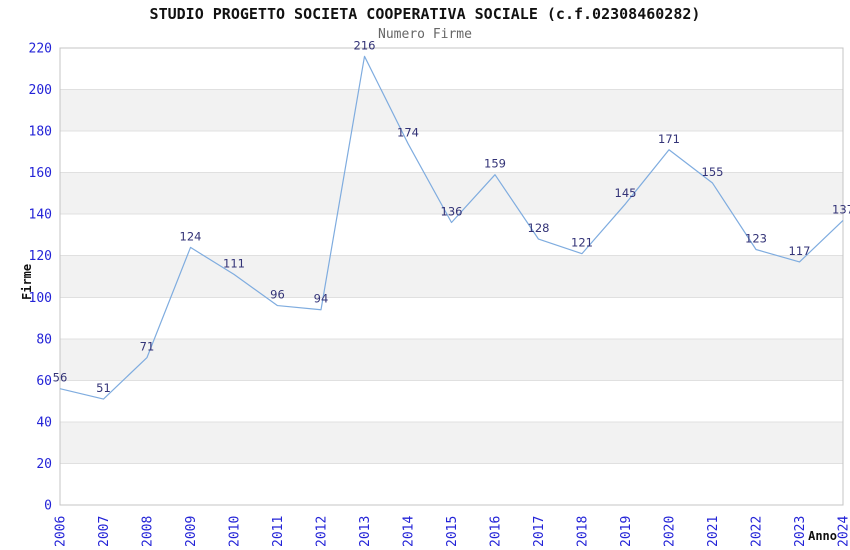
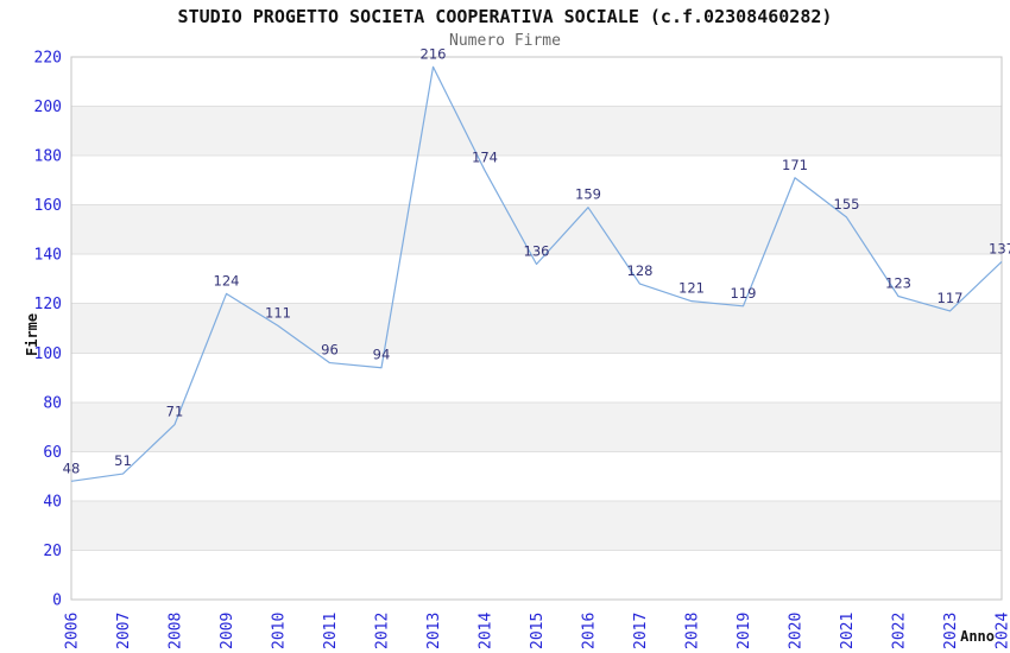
2006: 56 -> 48
2019: 145 -> 119
